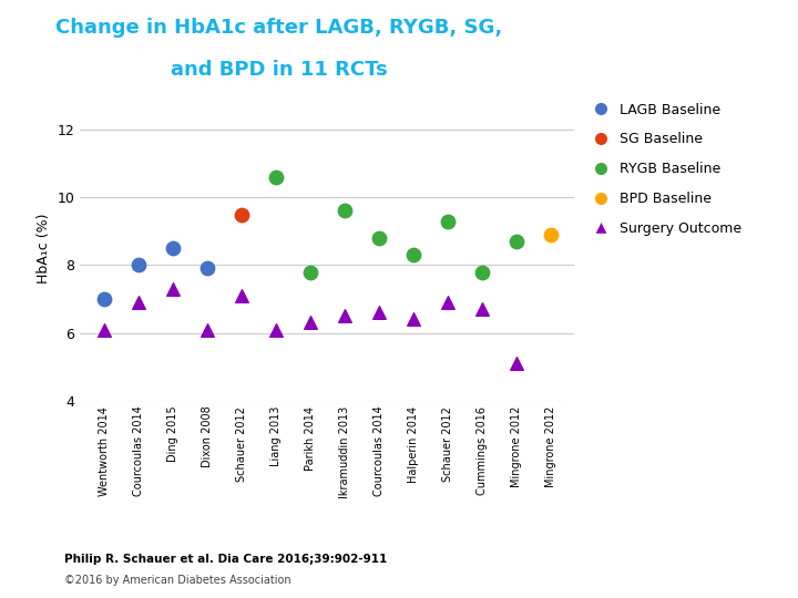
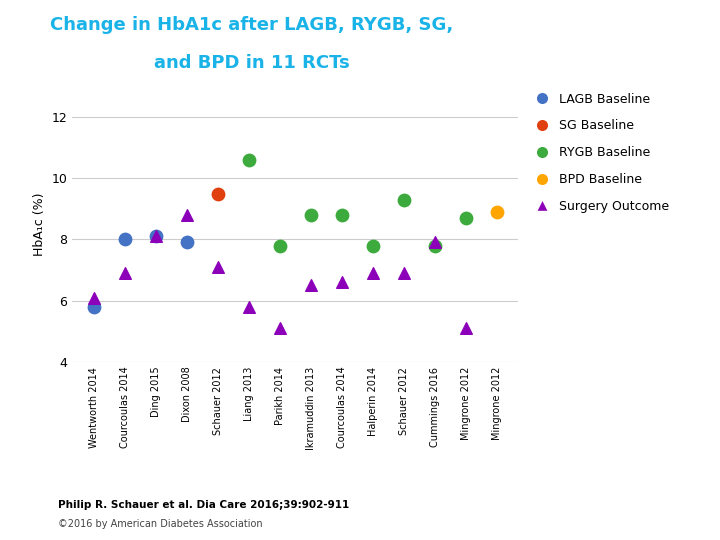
LAGB Baseline/Wentworth 2014: 7.0 -> 5.8
LAGB Baseline/Ding 2015: 8.5 -> 8.1
Surgery Outcome/Ding 2015: 7.3 -> 8.1
Surgery Outcome/Dixon 2008: 6.1 -> 8.8
Surgery Outcome/Liang 2013: 6.1 -> 5.8
Surgery Outcome/Parikh 2014: 6.3 -> 5.1
RYGB Baseline/Ikramuddin 2013: 9.6 -> 8.8
RYGB Baseline/Halperin 2014: 8.3 -> 7.8
Surgery Outcome/Halperin 2014: 6.4 -> 6.9
Surgery Outcome/Cummings 2016: 6.7 -> 7.9
